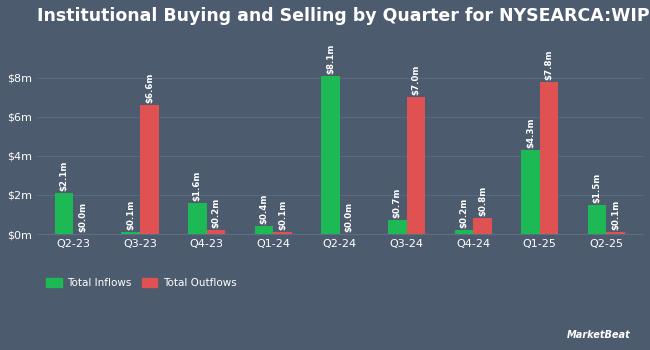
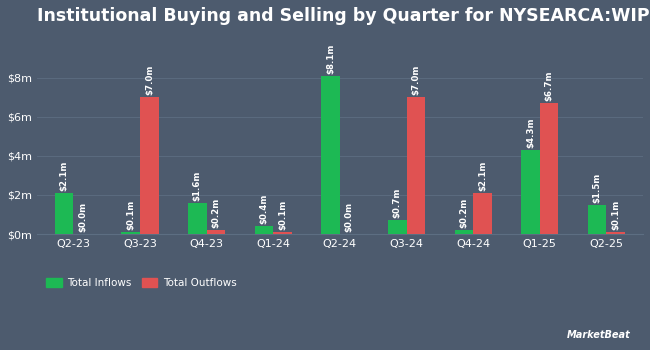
Total Outflows/Q3-23: $6.6m -> $7.0m
Total Outflows/Q4-24: $0.8m -> $2.1m
Total Outflows/Q1-25: $7.8m -> $6.7m
